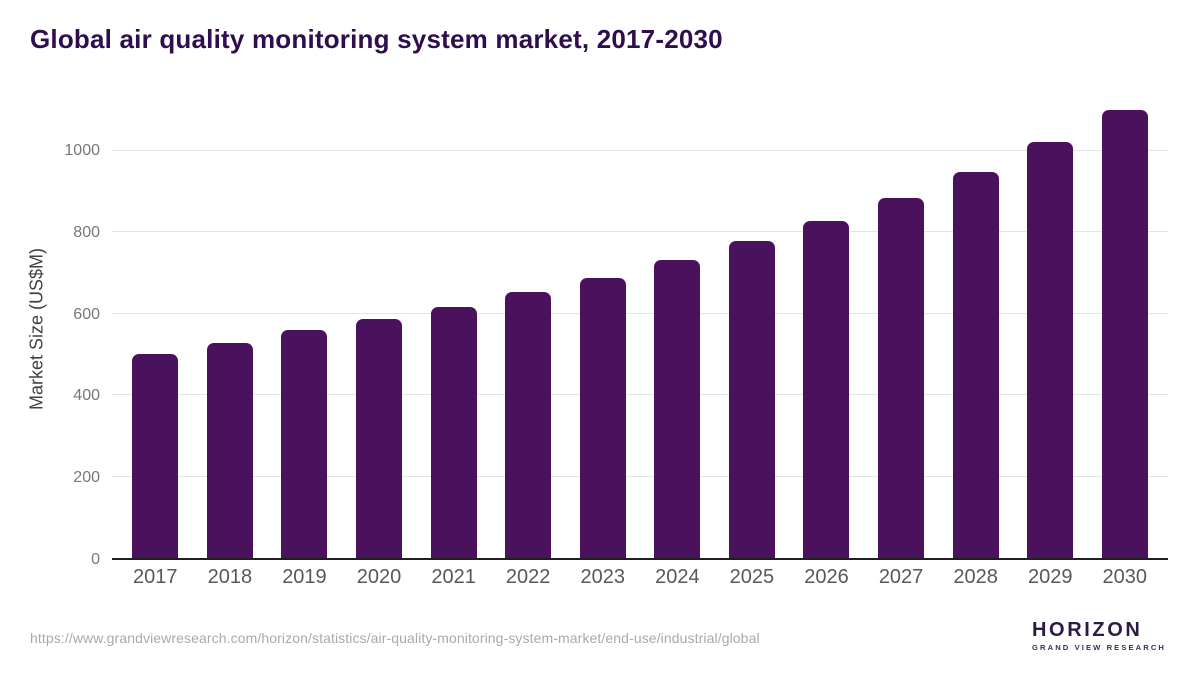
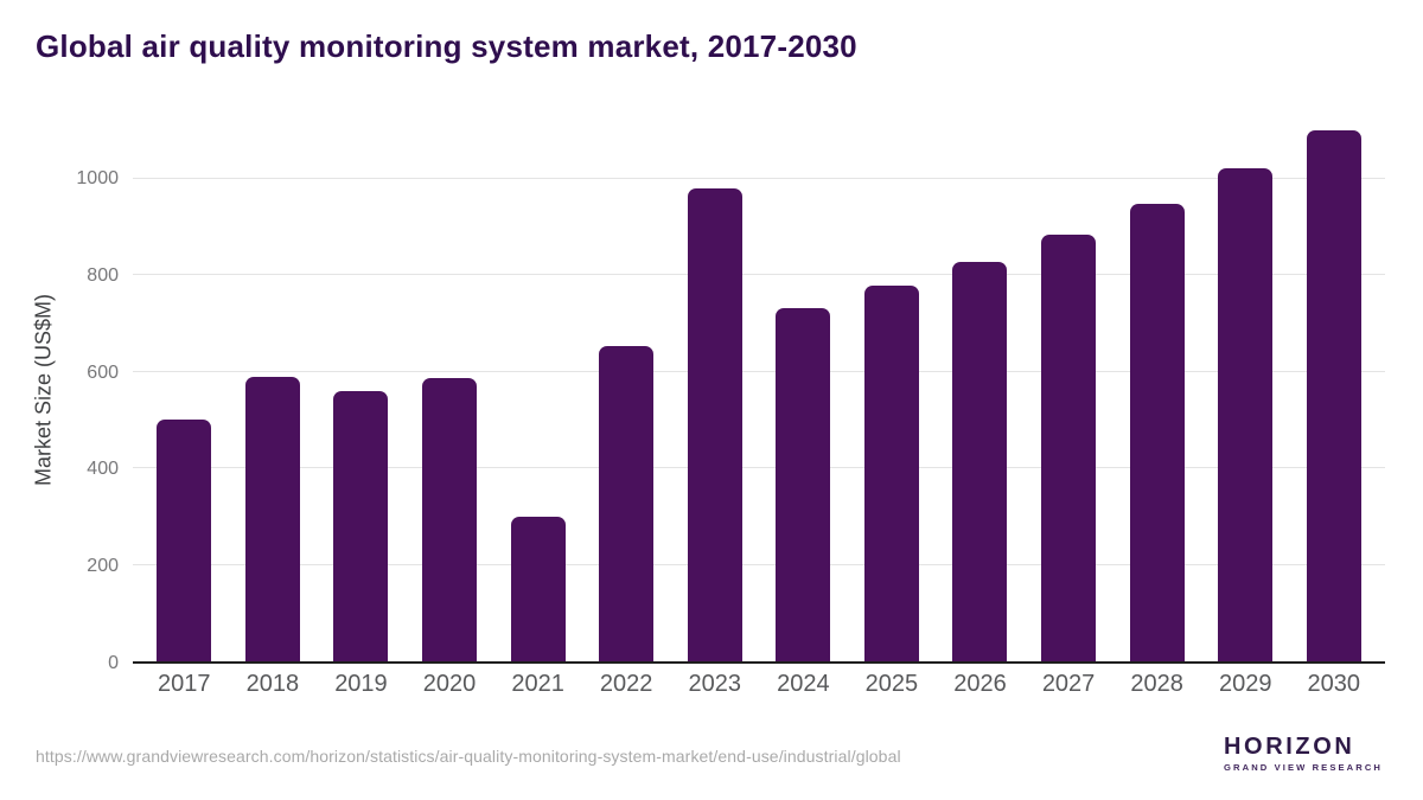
2018: 530 -> 590
2021: 620 -> 300
2023: 690 -> 980
